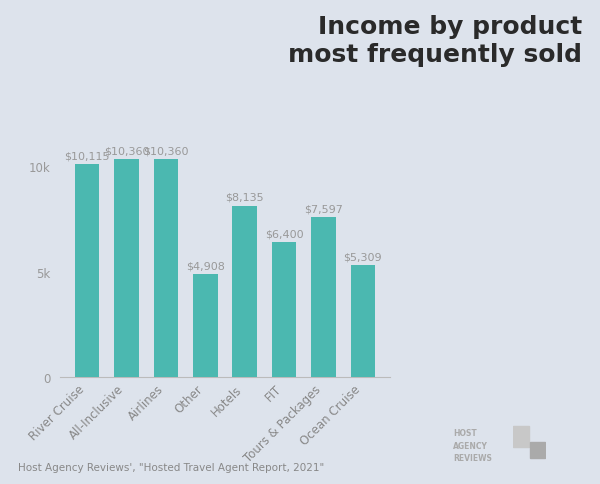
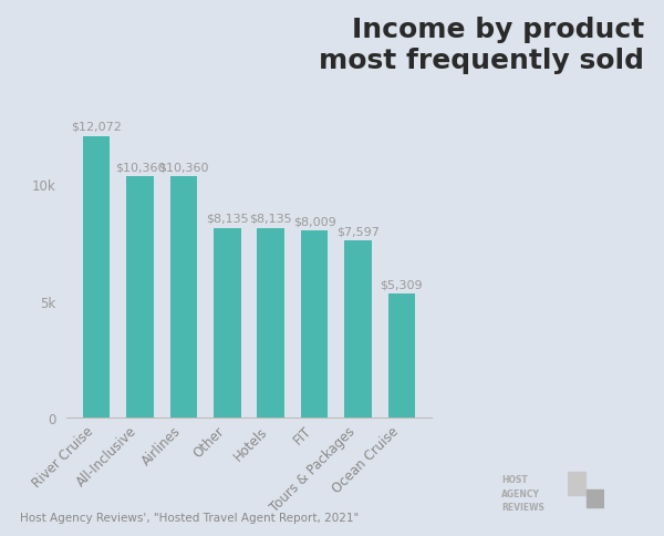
River Cruise: $10,115 -> $12,072
Other: $4,908 -> $8,135
FIT: $6,400 -> $8,009
